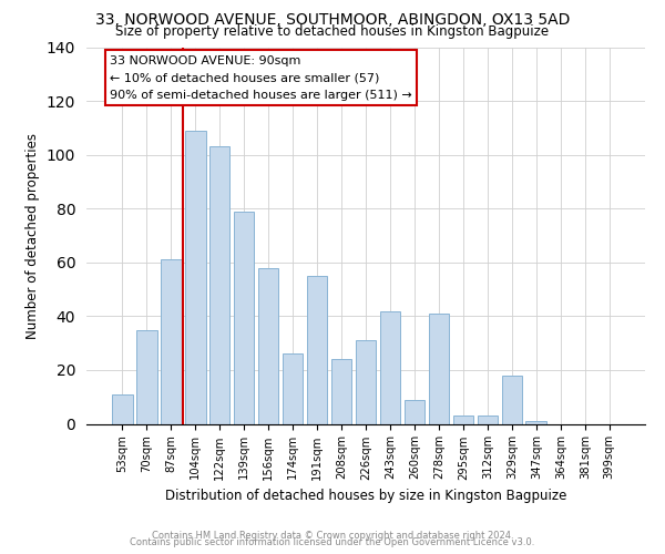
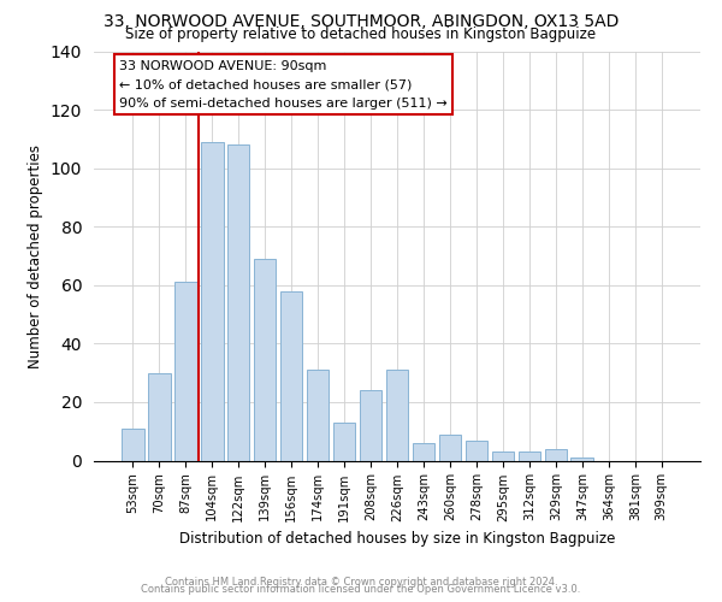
70sqm: 35 -> 30
122sqm: 103 -> 108
139sqm: 79 -> 69
174sqm: 26 -> 31
191sqm: 55 -> 13
243sqm: 42 -> 6
278sqm: 41 -> 7
329sqm: 18 -> 4
